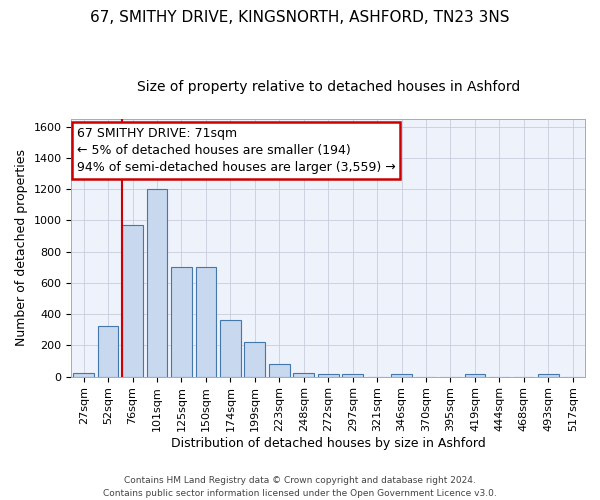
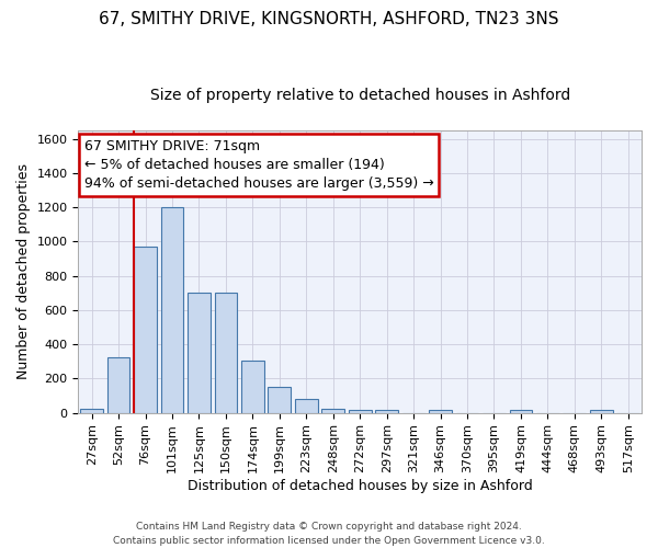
174sqm: 360 -> 300
199sqm: 220 -> 150
